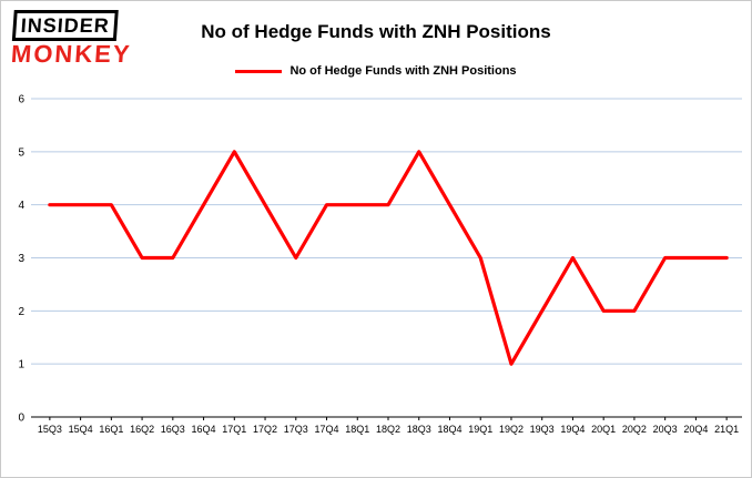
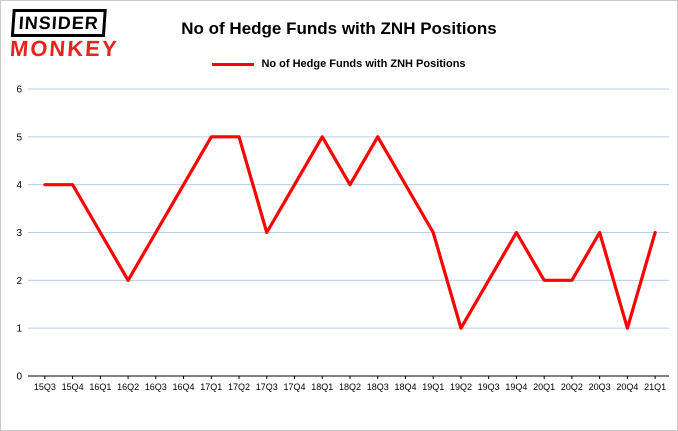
16Q1: 4 -> 3
16Q2: 3 -> 2
17Q2: 4 -> 5
18Q1: 4 -> 5
20Q4: 3 -> 1
